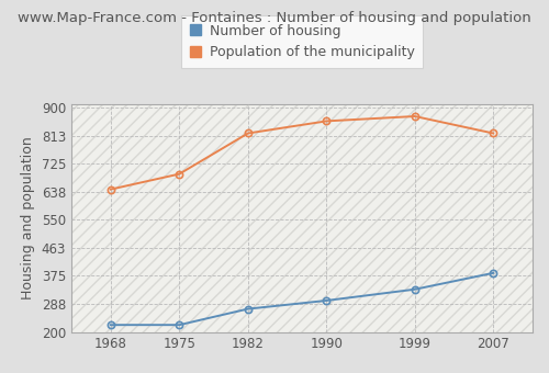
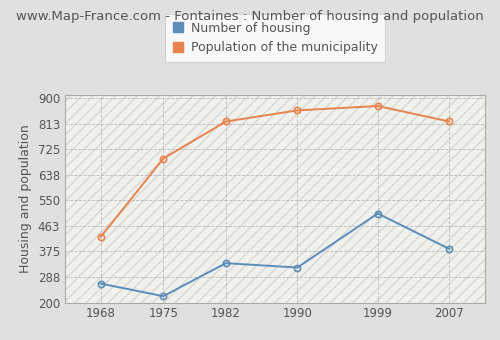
Number of housing/1968: 222 -> 265
Population of the municipality/1968: 645 -> 425
Number of housing/1982: 272 -> 335
Number of housing/1990: 298 -> 320
Number of housing/1999: 333 -> 505
